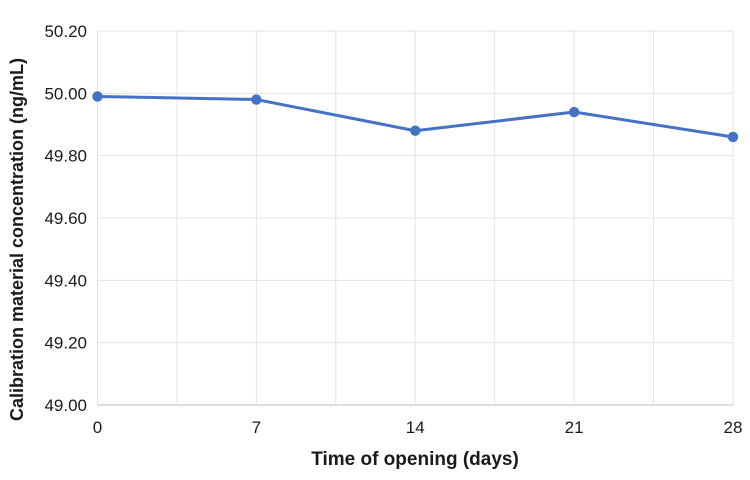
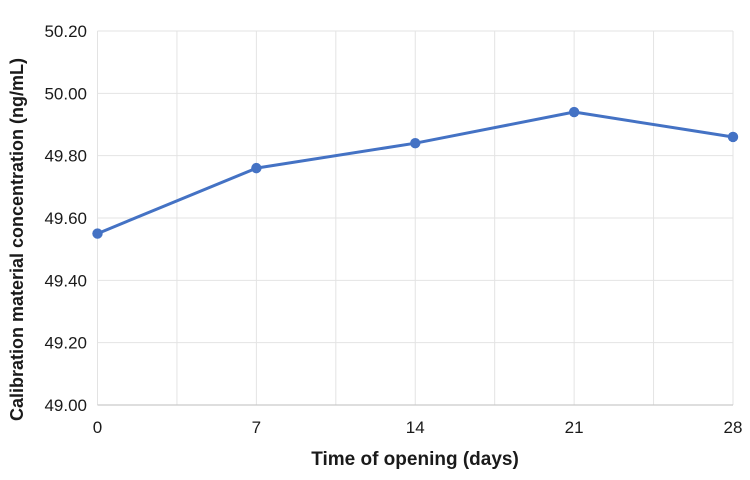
0: 49.99 -> 49.55
7: 49.98 -> 49.76
14: 49.88 -> 49.84
